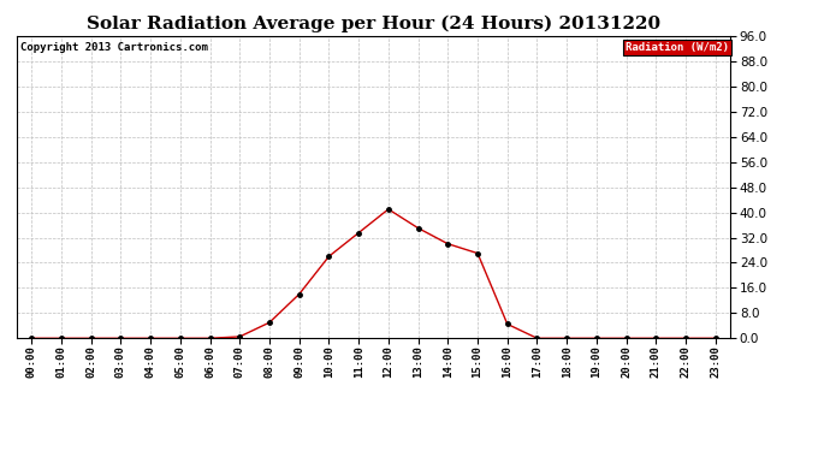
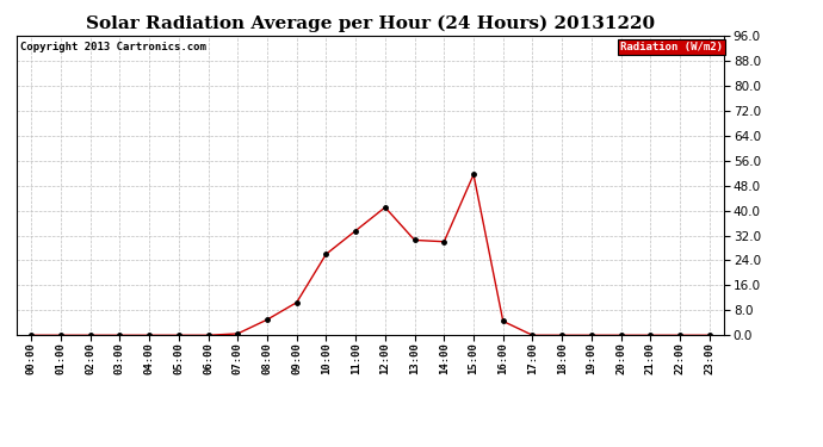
09:00: 14.0 -> 10.5
13:00: 35.0 -> 30.5
15:00: 27.0 -> 51.5
